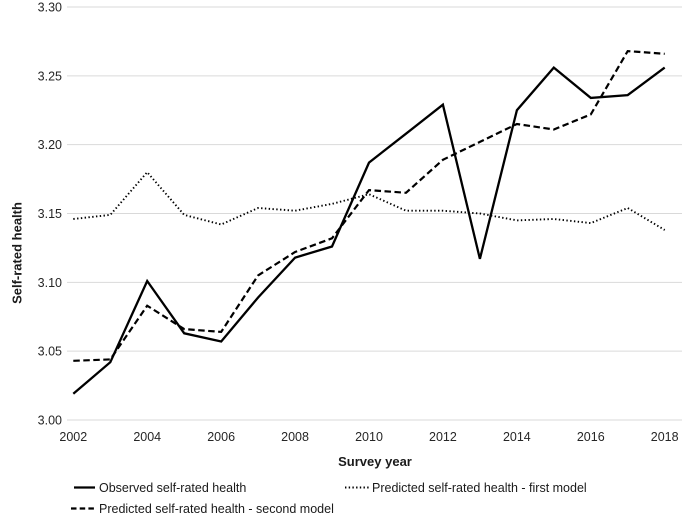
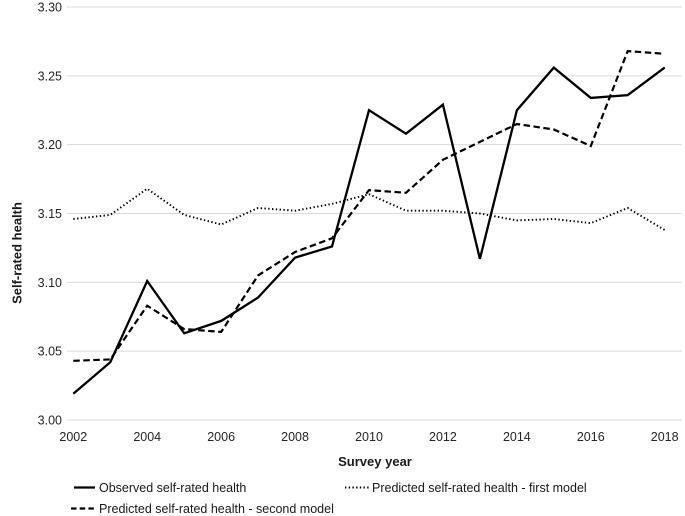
Predicted self-rated health - first model/2004: 3.180 -> 3.168
Observed self-rated health/2006: 3.057 -> 3.072
Observed self-rated health/2010: 3.187 -> 3.225
Predicted self-rated health - second model/2016: 3.222 -> 3.199
